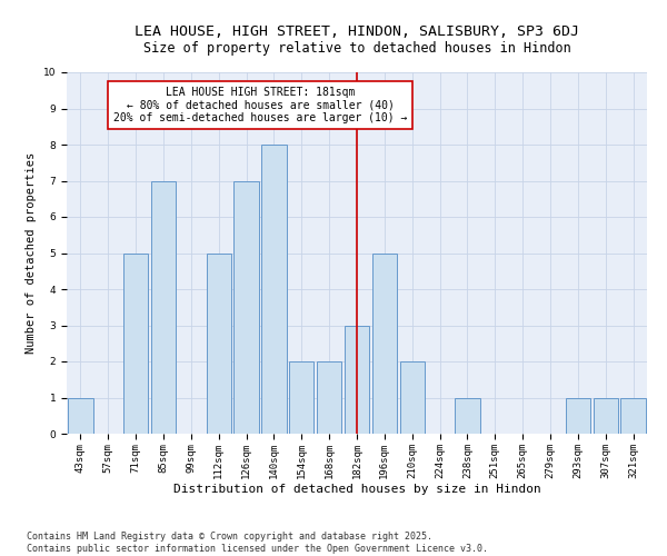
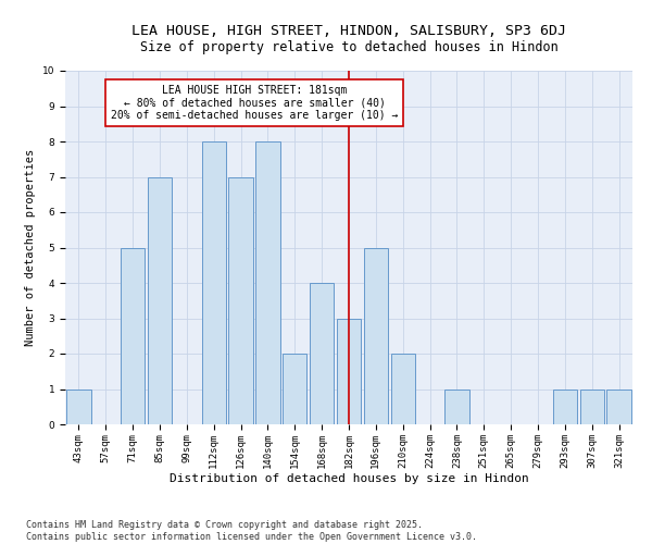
112sqm: 5 -> 8
168sqm: 2 -> 4
